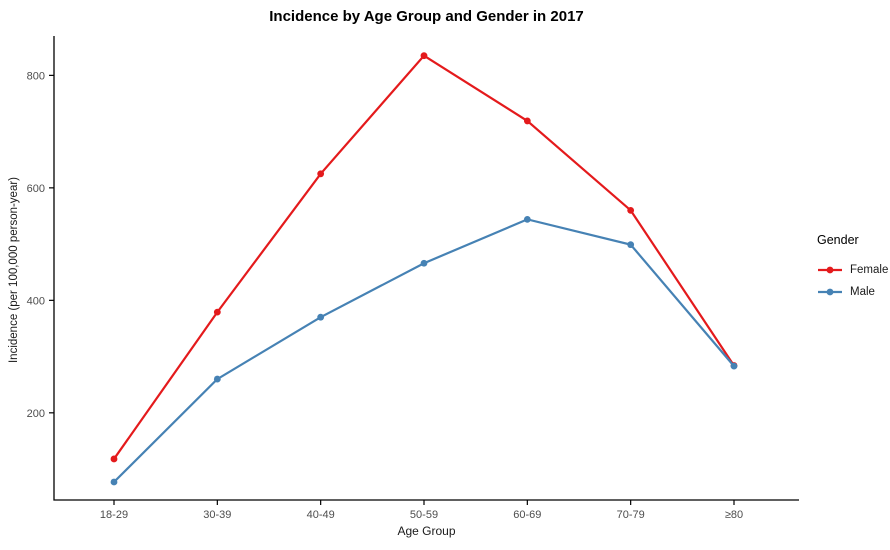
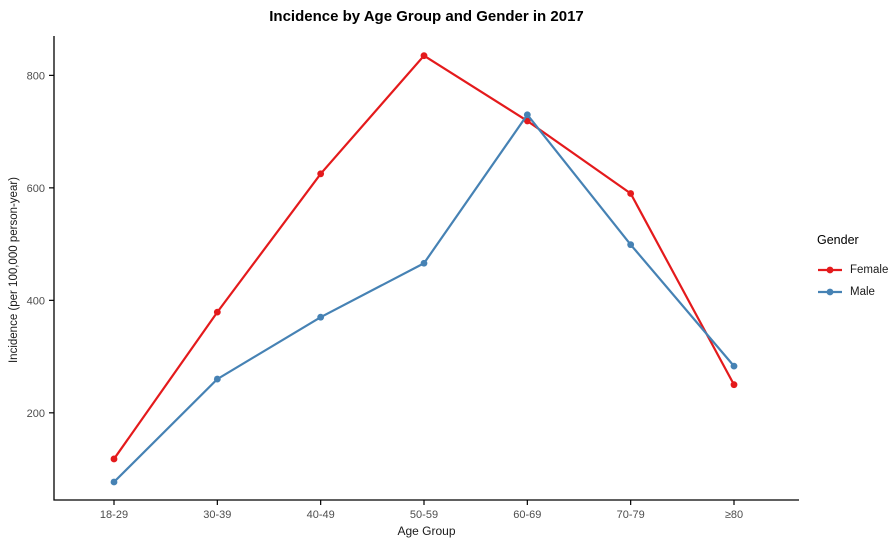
Male/60-69: 540 -> 730
Female/70-79: 560 -> 590
Female/≥80: 280 -> 250
